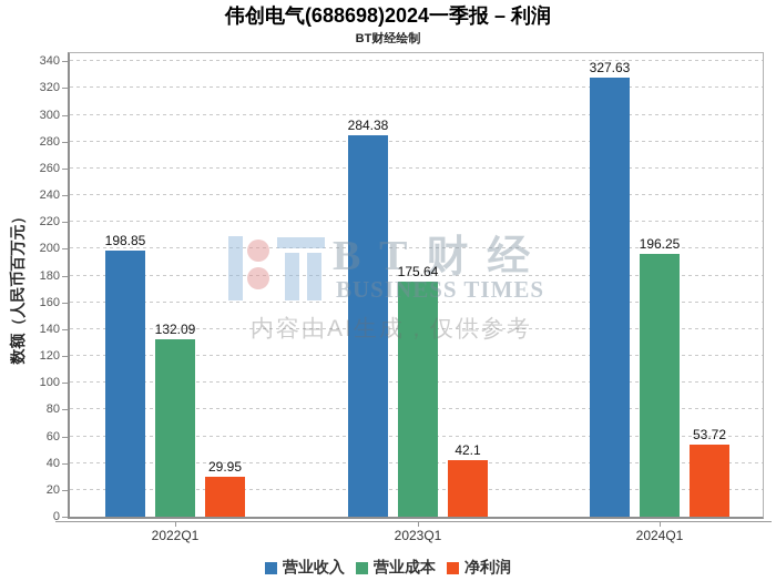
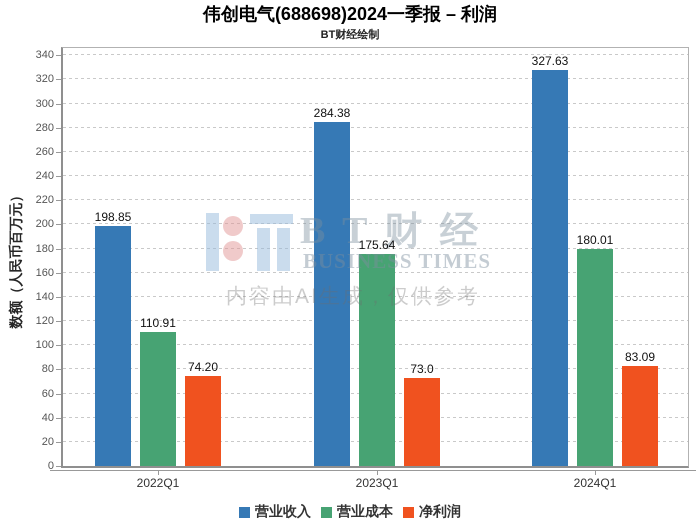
营业成本/2022Q1: 132.09 -> 110.91
净利润/2022Q1: 29.95 -> 74.20
净利润/2023Q1: 42.1 -> 73.0
营业成本/2024Q1: 196.25 -> 180.01
净利润/2024Q1: 53.72 -> 83.09
